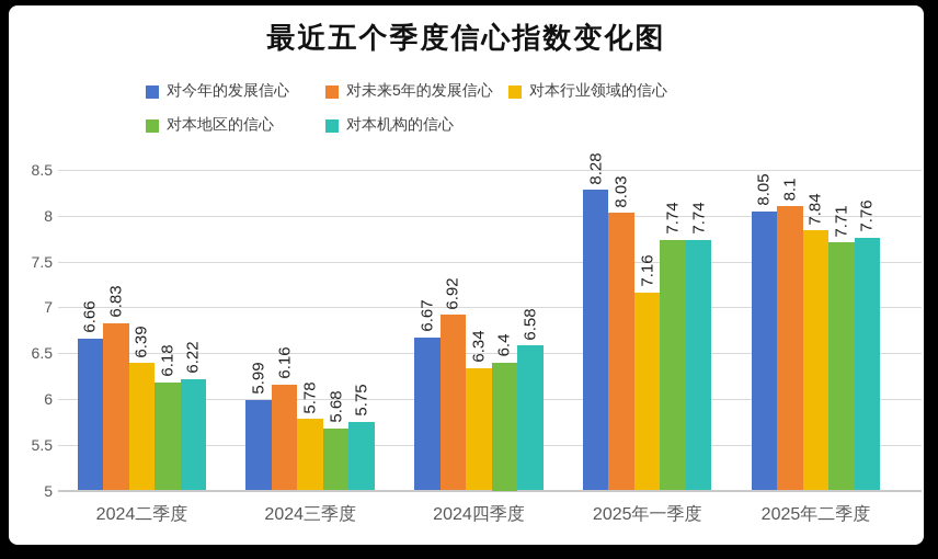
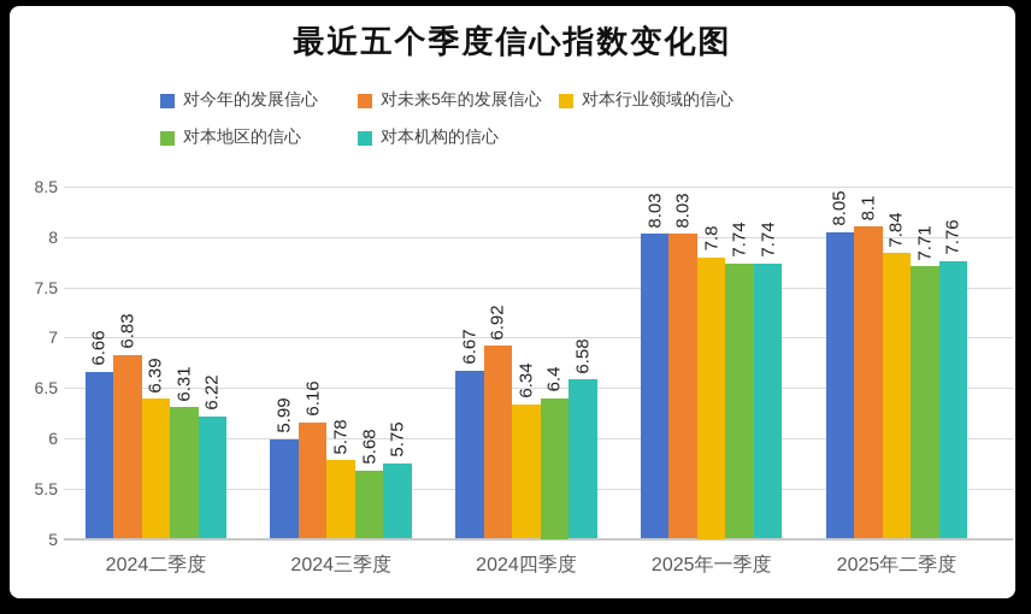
对本地区的信心/2024二季度: 6.18 -> 6.31
对今年的发展信心/2025年一季度: 8.28 -> 8.03
对本行业领域的信心/2025年一季度: 7.16 -> 7.8
